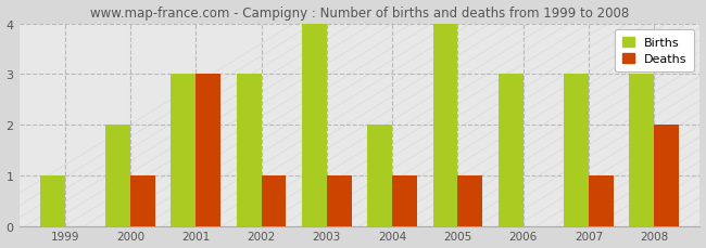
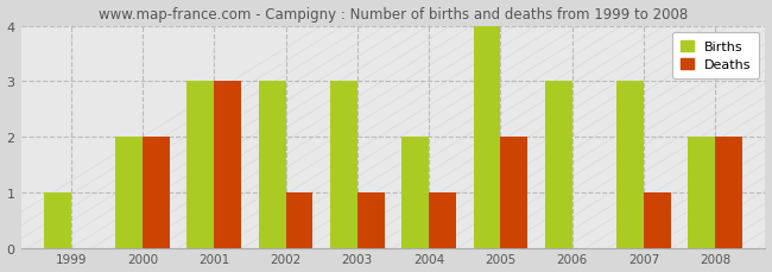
Deaths/2000: 1 -> 2
Births/2003: 4 -> 3
Deaths/2005: 1 -> 2
Births/2008: 3 -> 2
